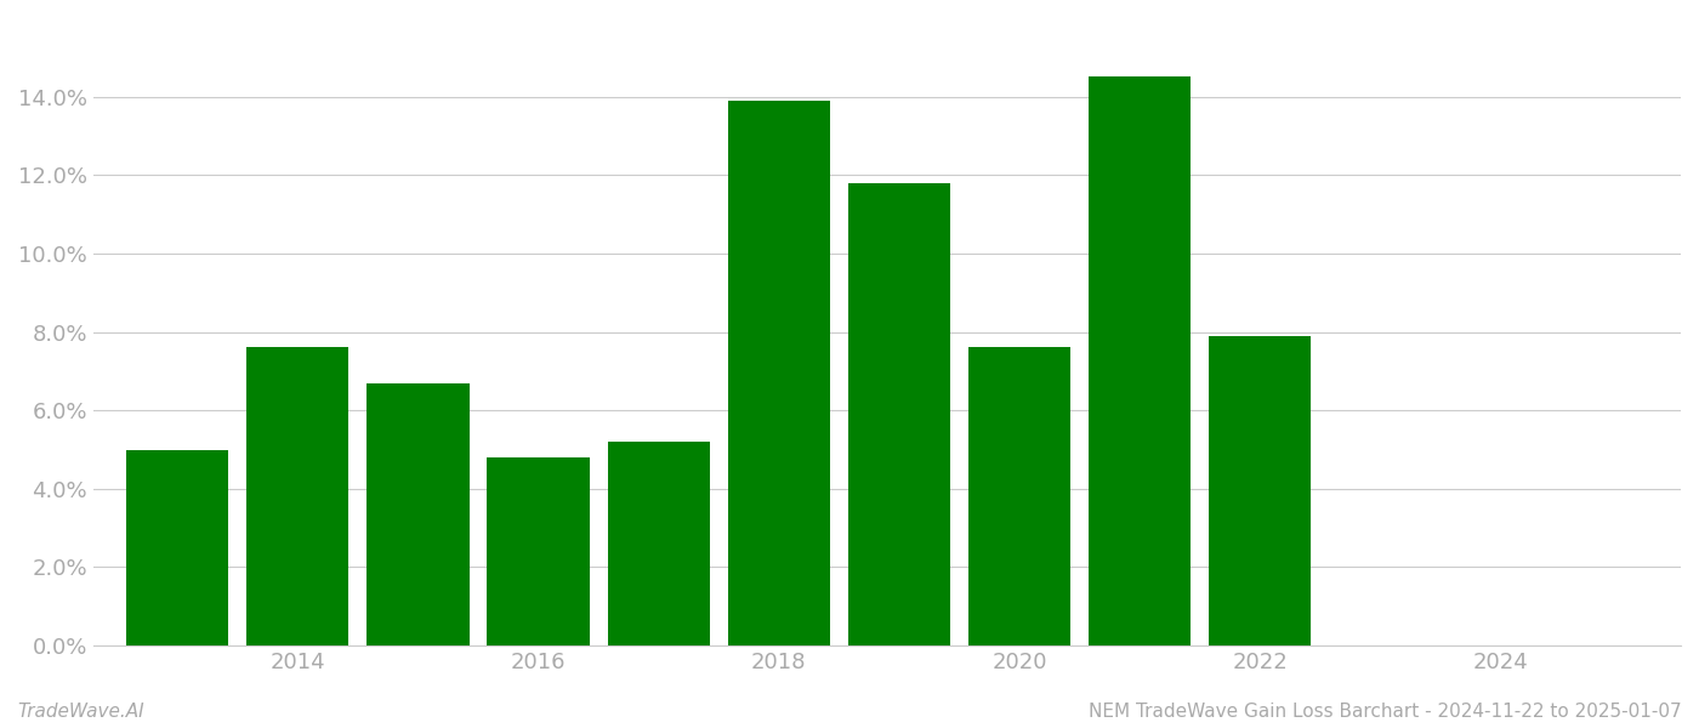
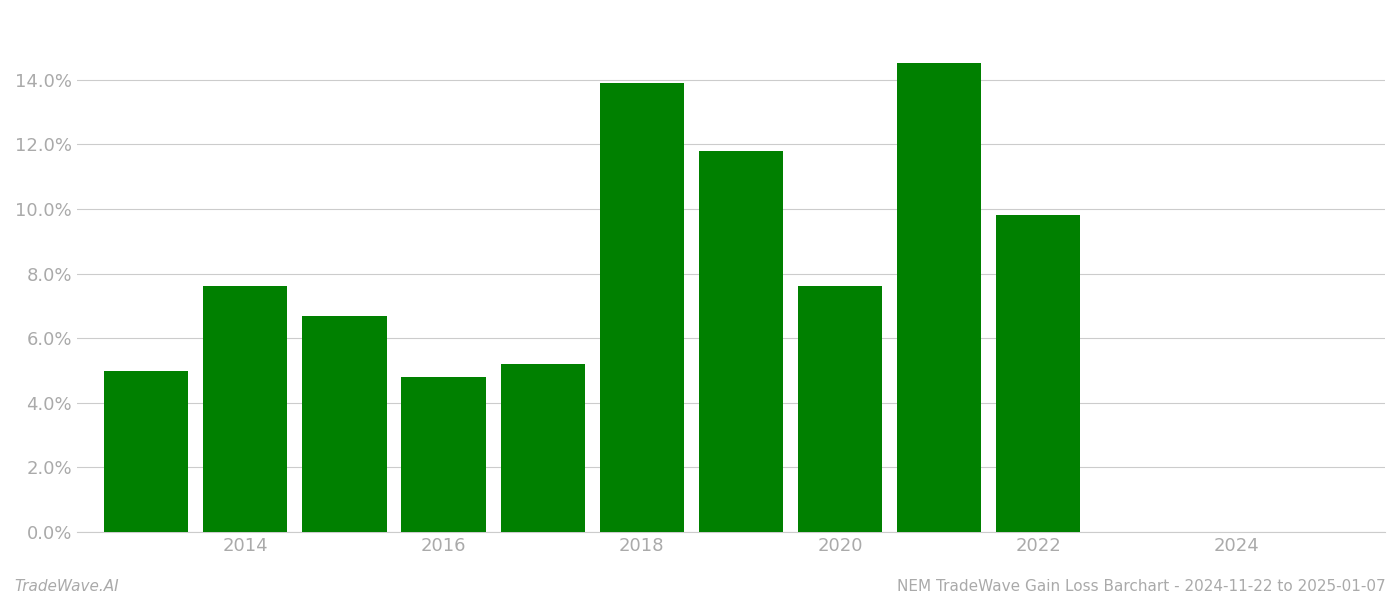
2022: 7.9% -> 9.8%
